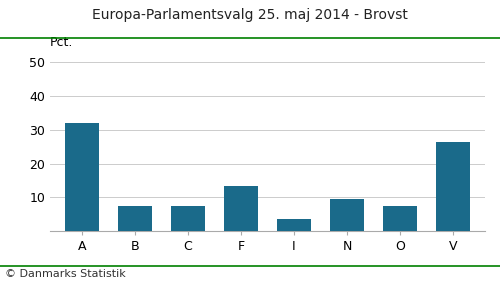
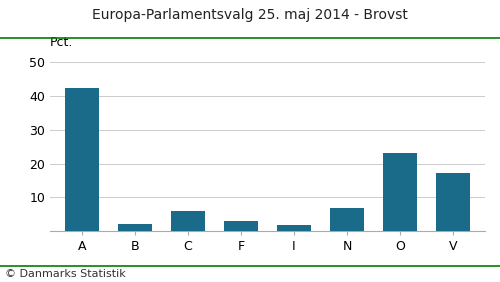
A: 32.0 -> 42.3
B: 7.5 -> 2.0
C: 7.5 -> 6.0
F: 13.5 -> 3.0
I: 3.5 -> 1.8
N: 9.5 -> 6.8
O: 7.5 -> 23.0
V: 26.5 -> 17.3
